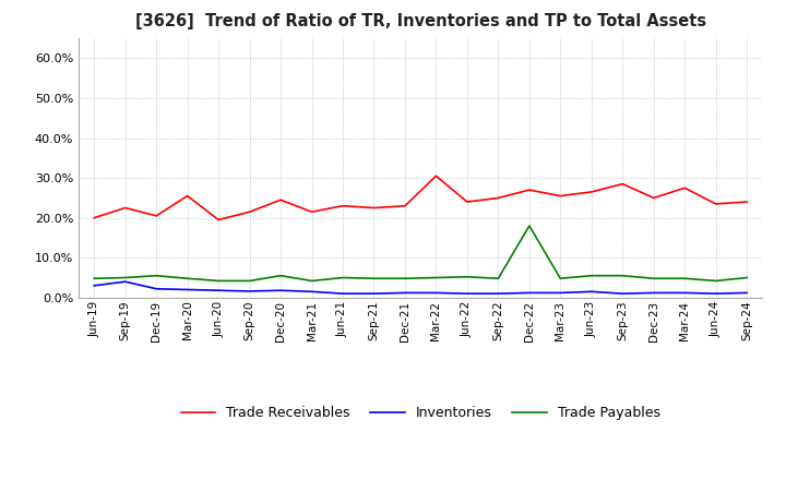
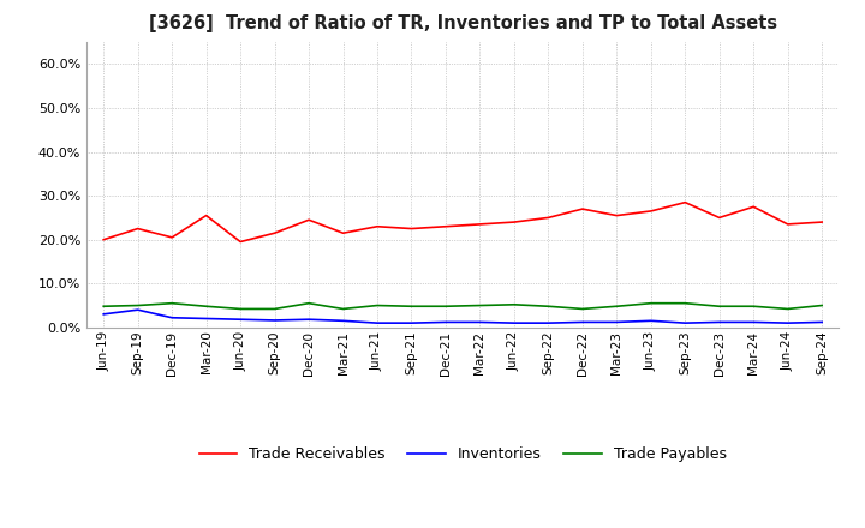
Trade Receivables/Mar-22: 30.5% -> 23.5%
Trade Payables/Dec-22: 18.0% -> 4.2%
